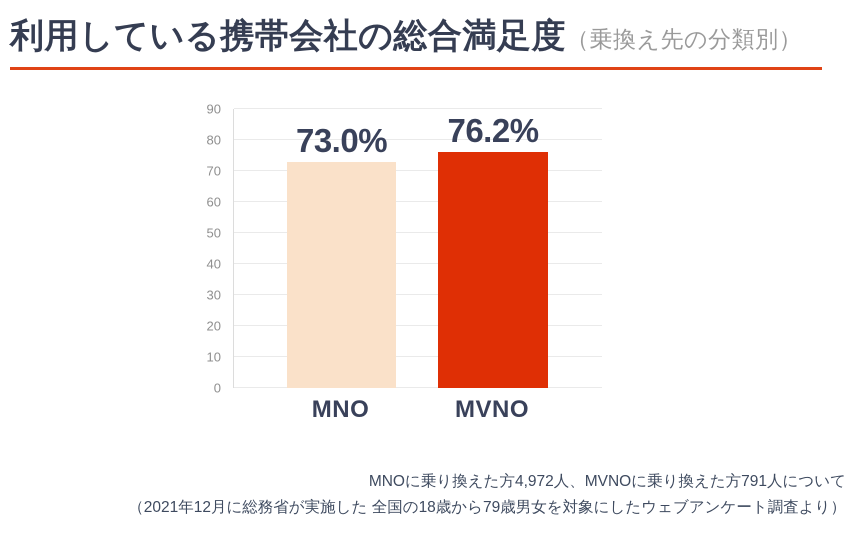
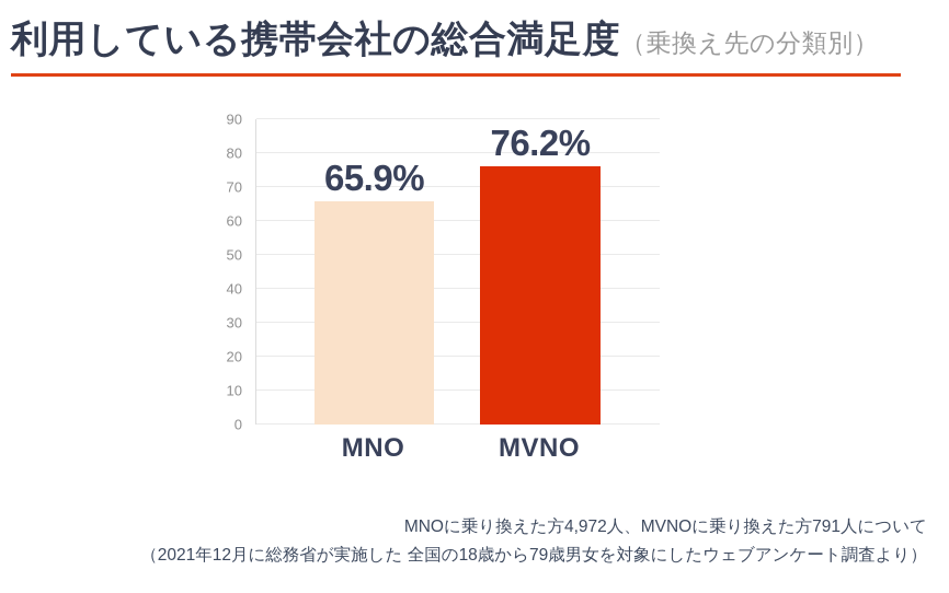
MNO: 73.0% -> 65.9%
